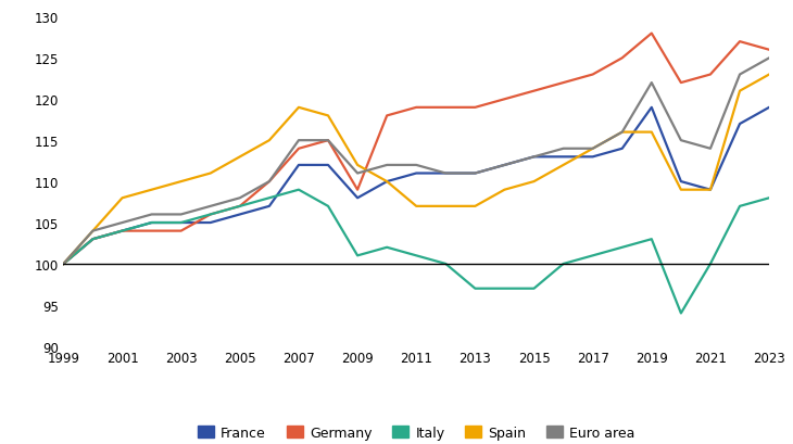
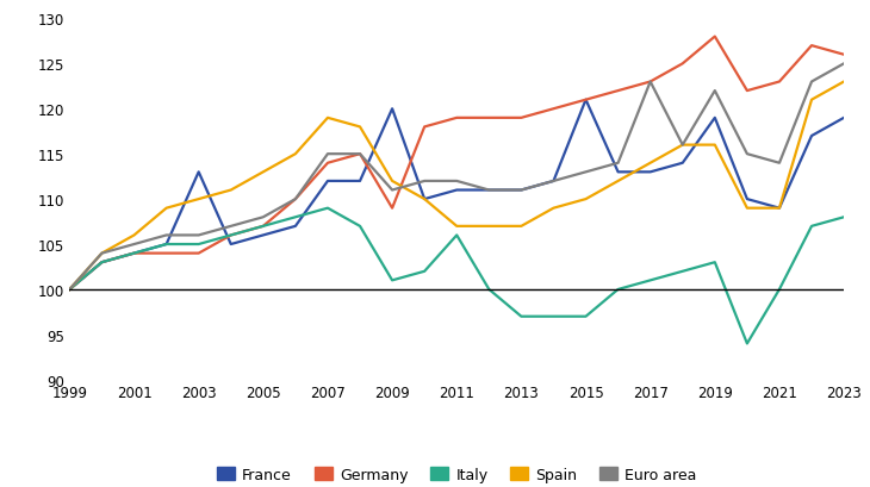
Spain/2001: 108 -> 106
France/2003: 105 -> 113
France/2009: 108 -> 120
Italy/2011: 101 -> 106
France/2015: 113 -> 121
Euro area/2017: 114 -> 123
